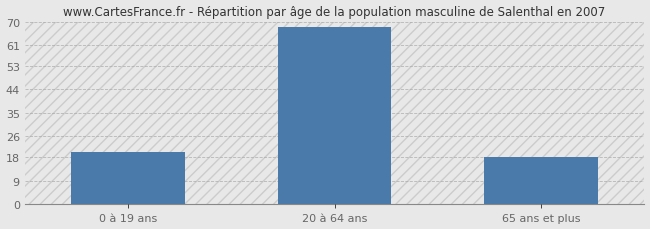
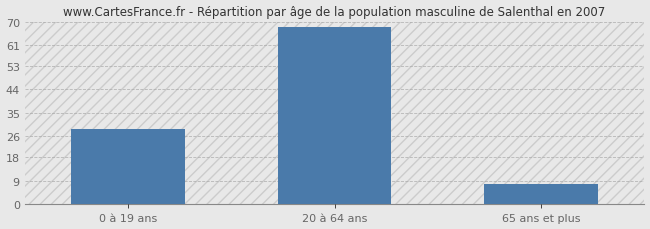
0 à 19 ans: 20 -> 29
65 ans et plus: 18 -> 8
